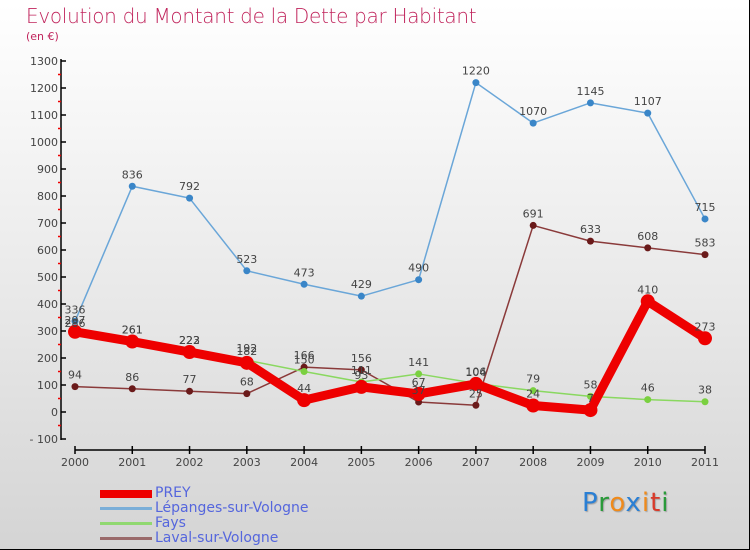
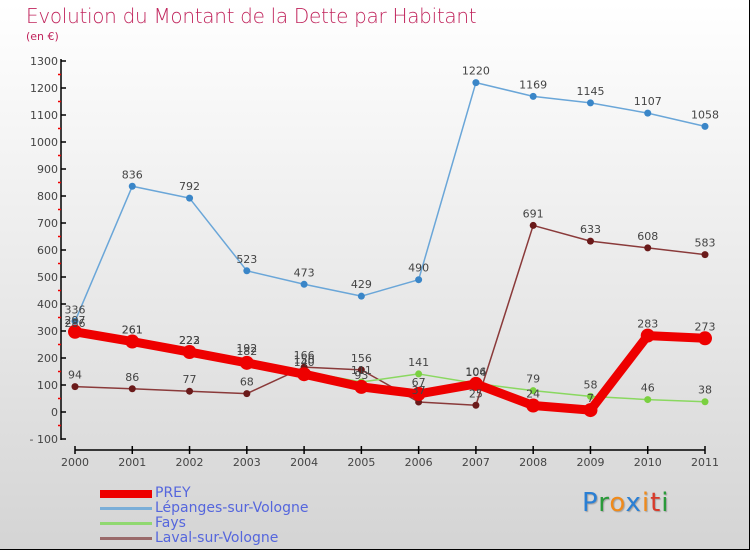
PREY/2004: 44 -> 140
Lépanges-sur-Vologne/2008: 1070 -> 1169
PREY/2010: 410 -> 283
Lépanges-sur-Vologne/2011: 715 -> 1058
